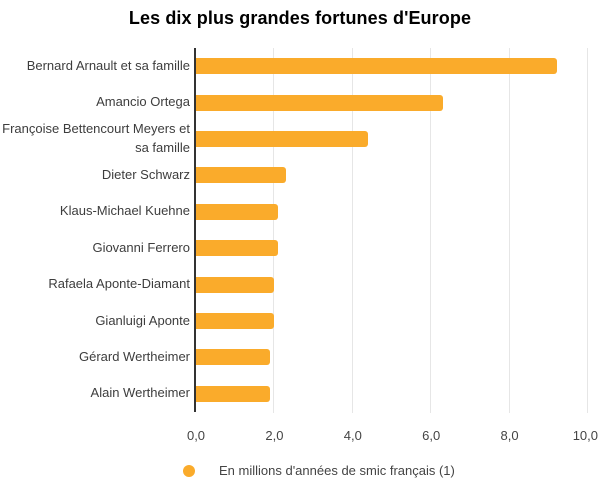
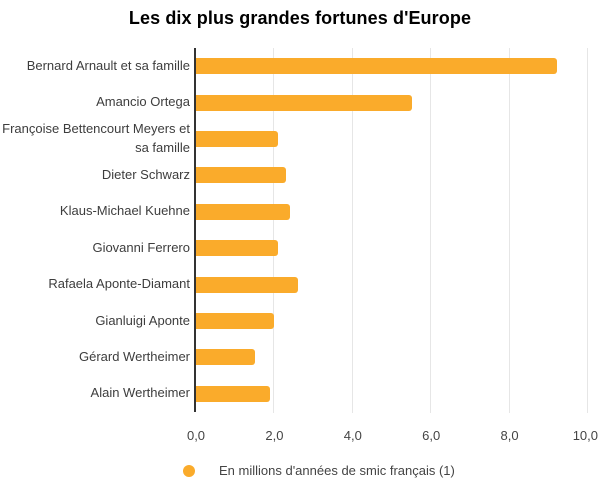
Amancio Ortega: 6,3 -> 5,5
Françoise Bettencourt Meyers et sa famille: 4,4 -> 2,1
Klaus-Michael Kuehne: 2,1 -> 2,4
Rafaela Aponte-Diamant: 2,0 -> 2,6
Gérard Wertheimer: 1,9 -> 1,5
